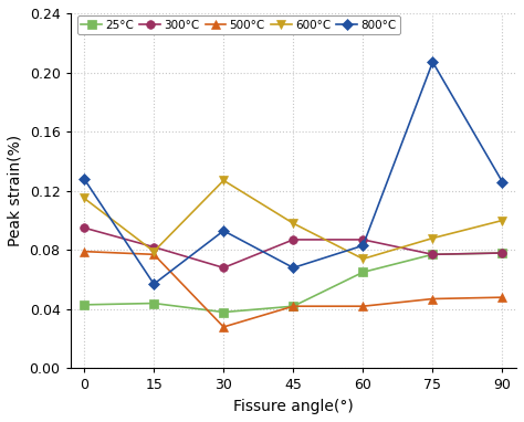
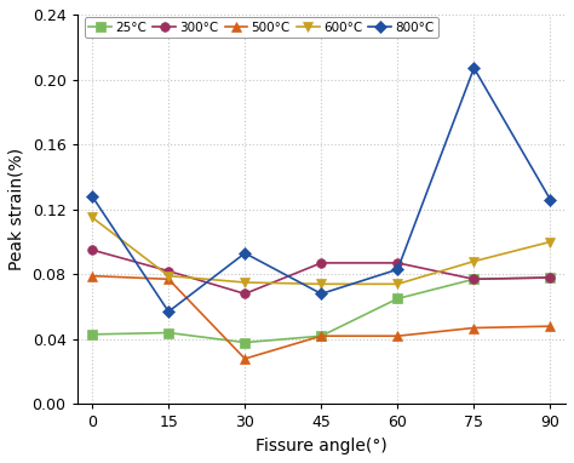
600°C/30: 0.127 -> 0.075
600°C/45: 0.098 -> 0.074
